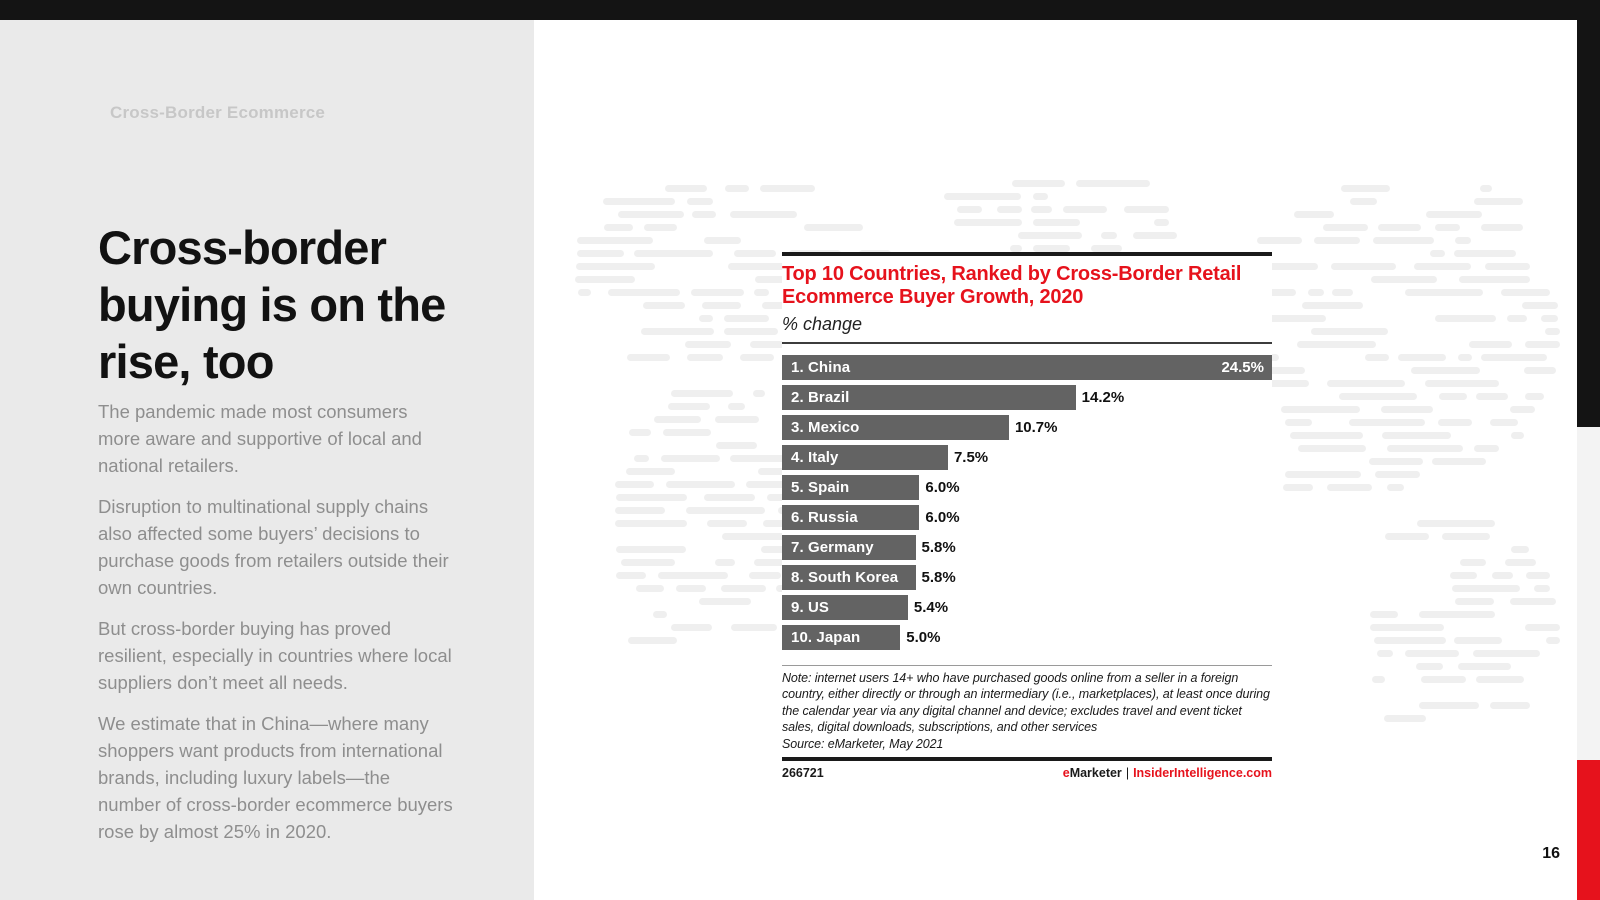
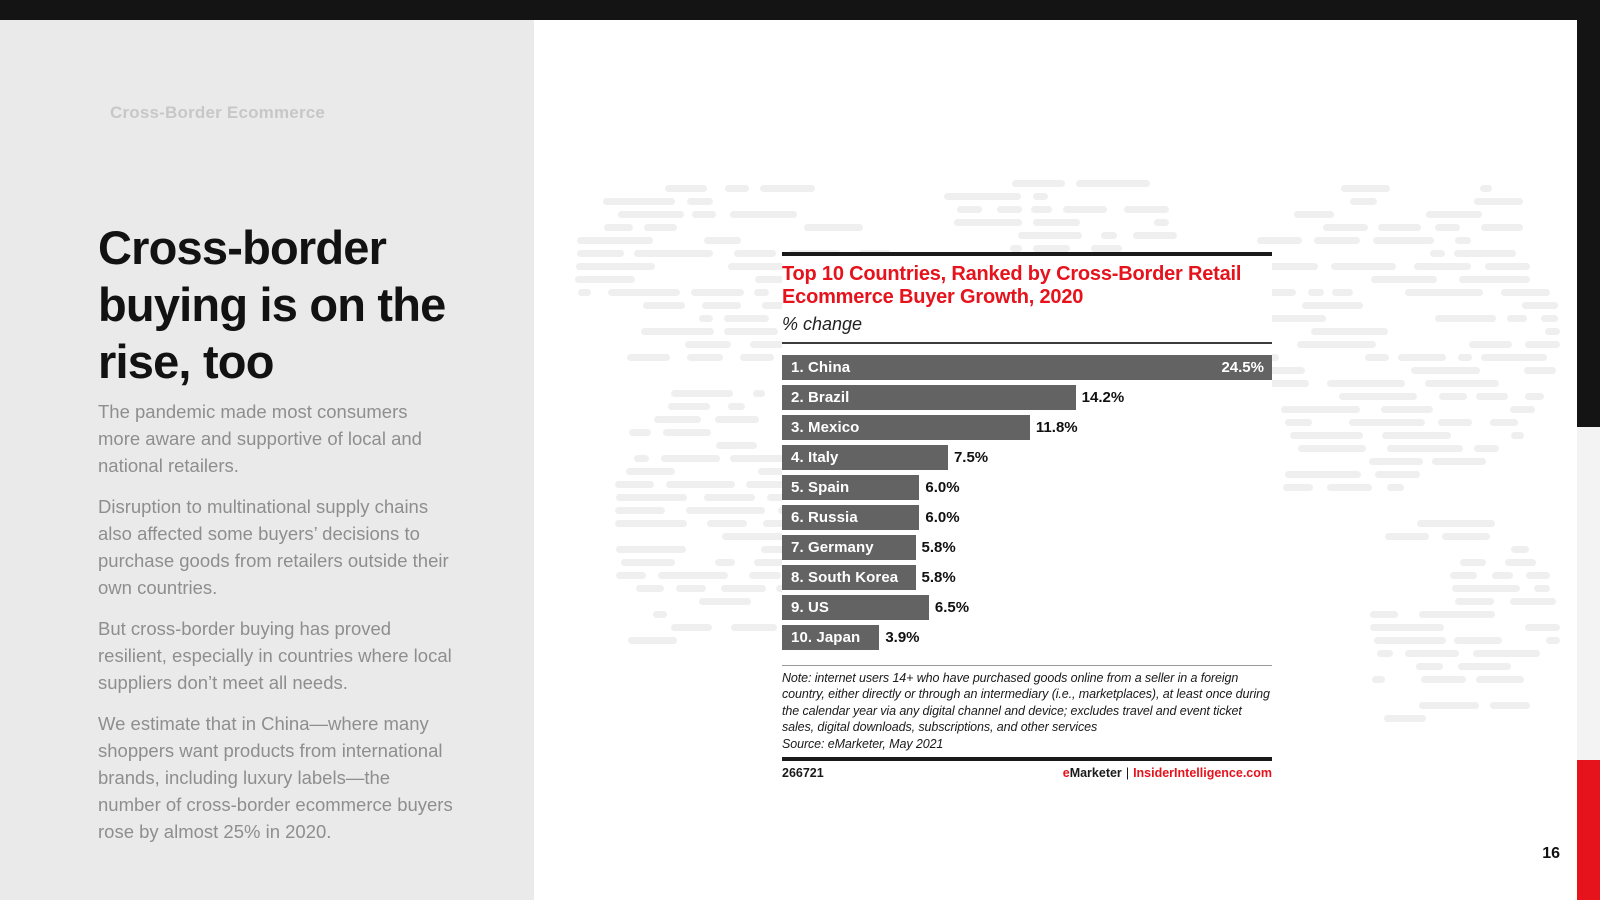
3. Mexico: 10.7% -> 11.8%
9. US: 5.4% -> 6.5%
10. Japan: 5.0% -> 3.9%
